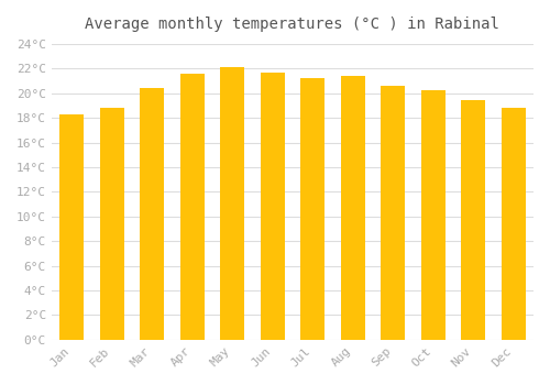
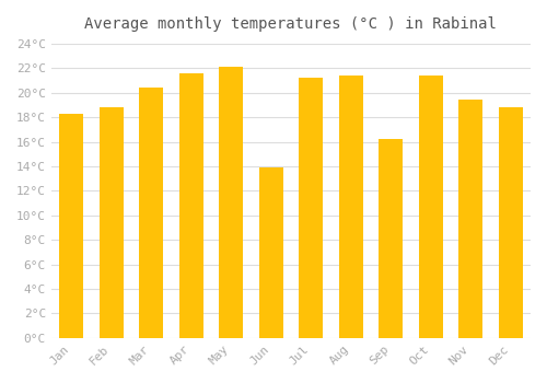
Jun: 21.7°C -> 13.9°C
Sep: 20.6°C -> 16.2°C
Oct: 20.2°C -> 21.4°C
